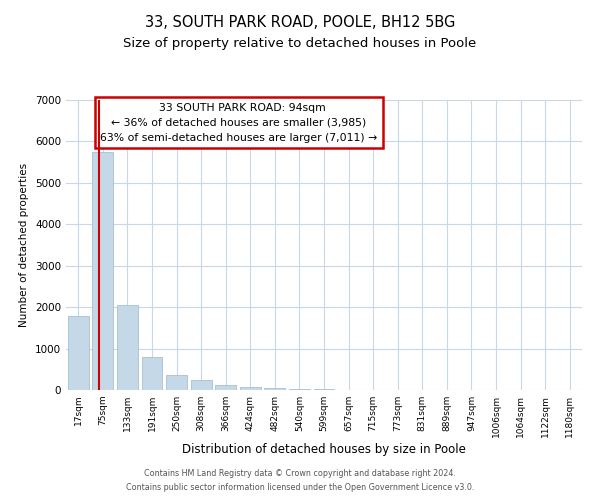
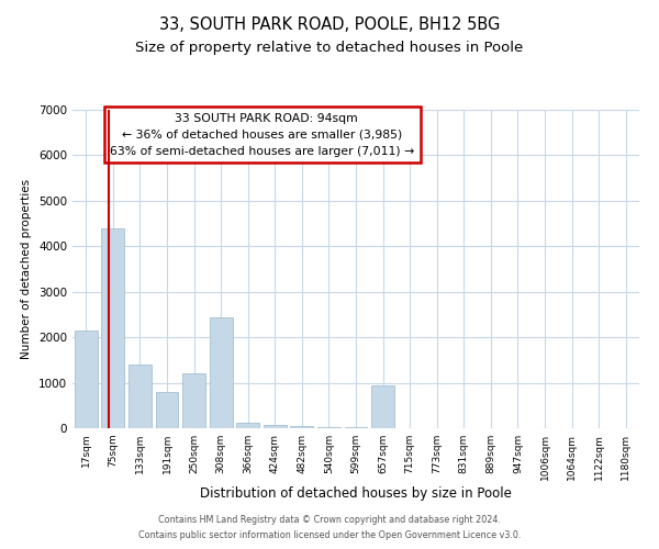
17sqm: 1780 -> 2150
75sqm: 5750 -> 4400
133sqm: 2050 -> 1400
250sqm: 370 -> 1200
308sqm: 240 -> 2450
657sqm: 10 -> 950
